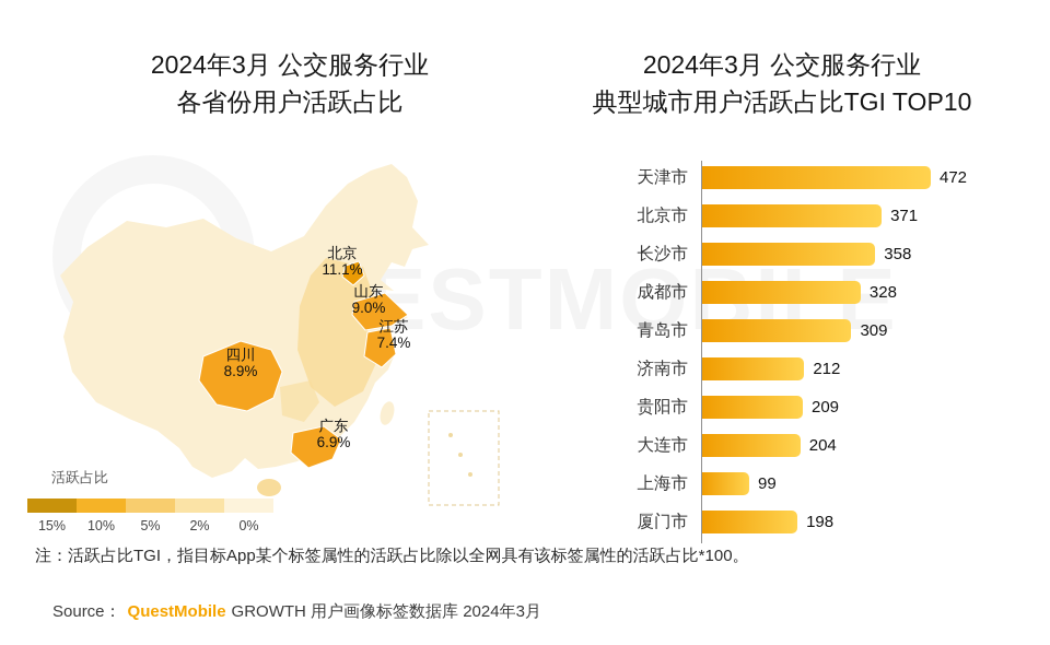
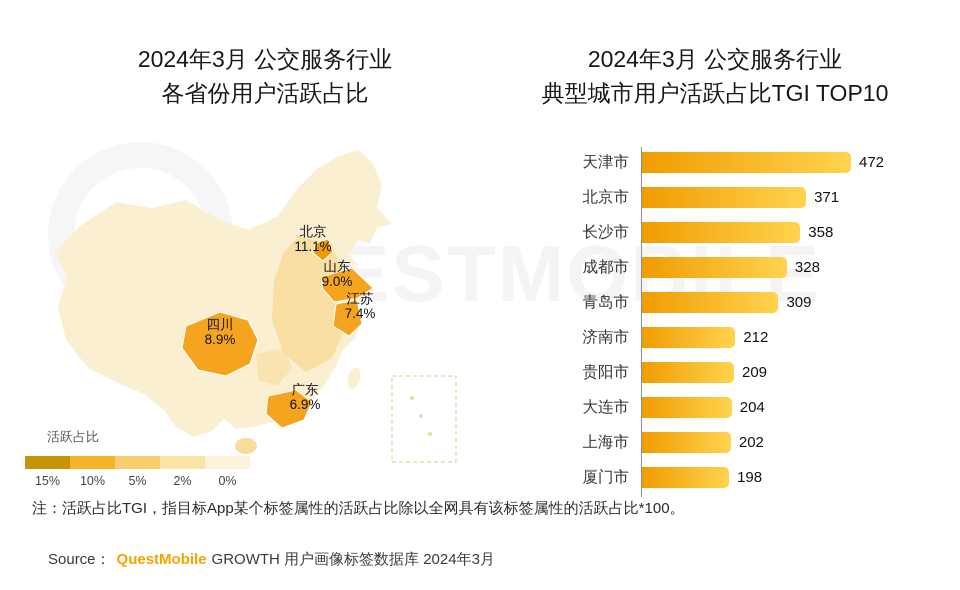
2024年3月 公交服务行业 典型城市用户活跃占比TGI TOP10/上海市: 99 -> 202
